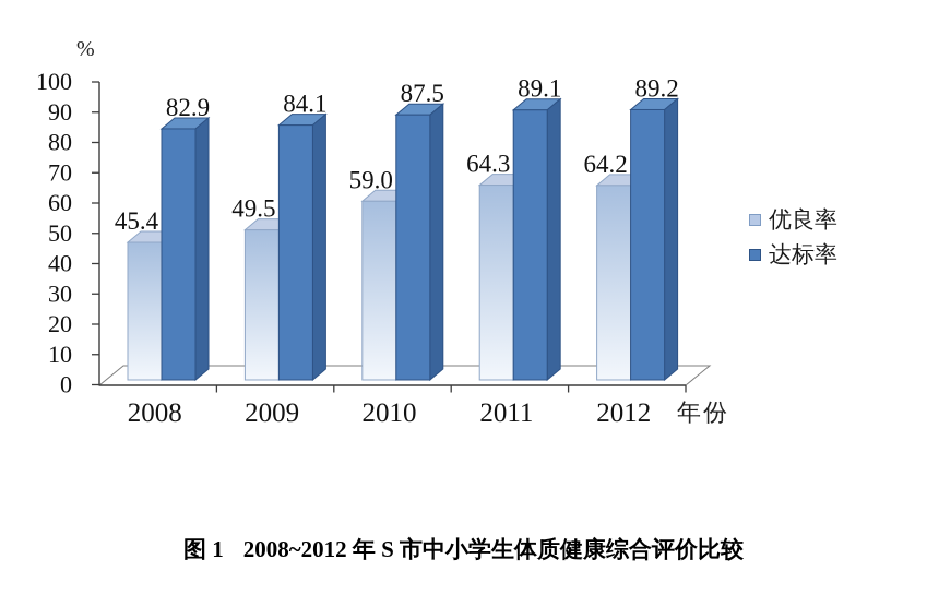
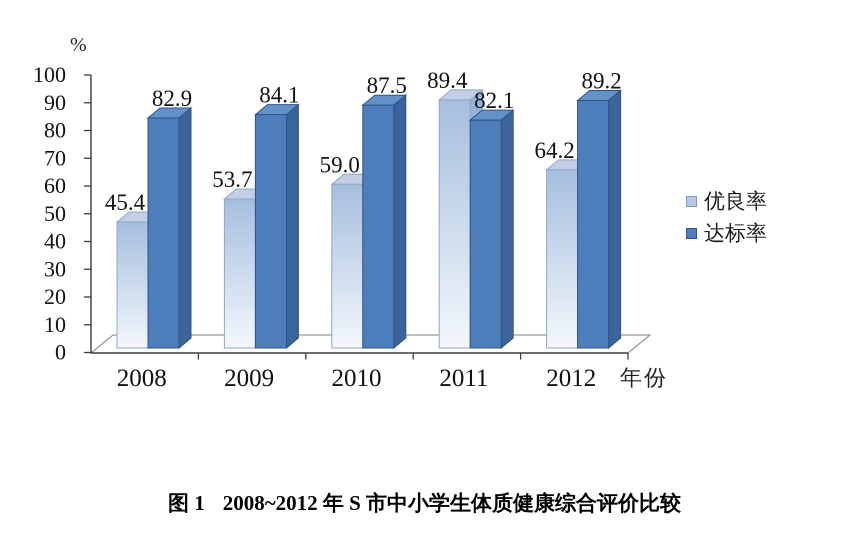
优良率/2009: 49.5 -> 53.7
优良率/2011: 64.3 -> 89.4
达标率/2011: 89.1 -> 82.1
